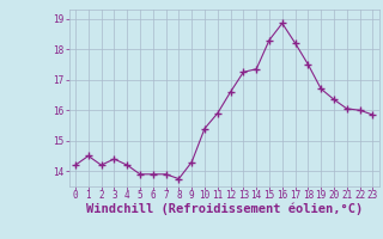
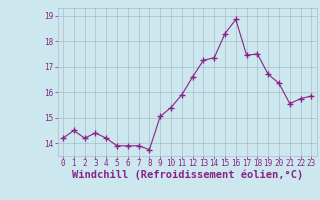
9: 14.30 -> 15.05
17: 18.20 -> 17.45
21: 16.05 -> 15.55
22: 16.00 -> 15.75
